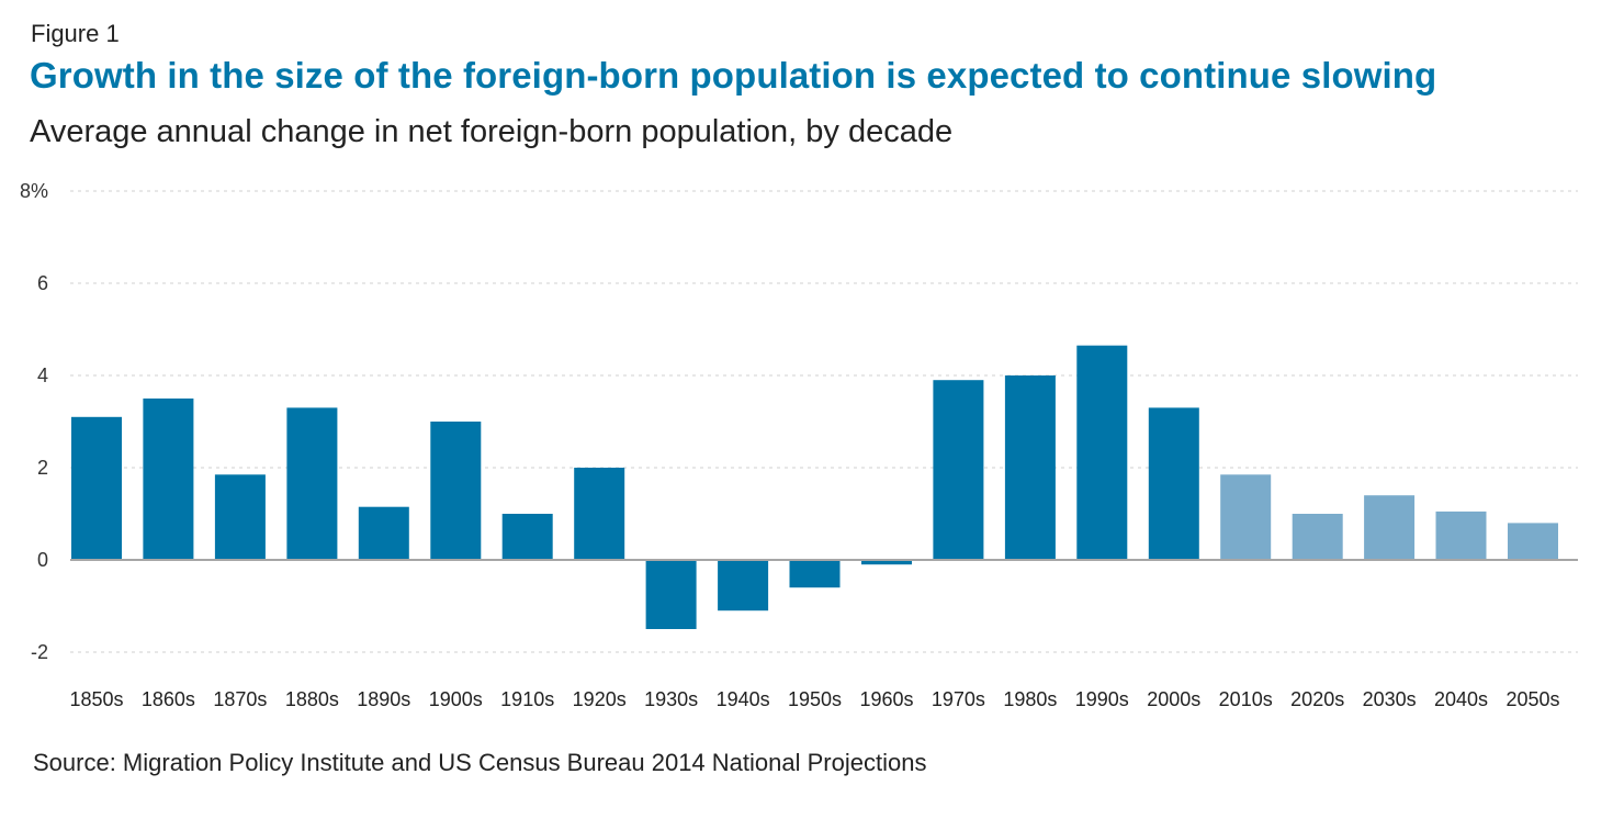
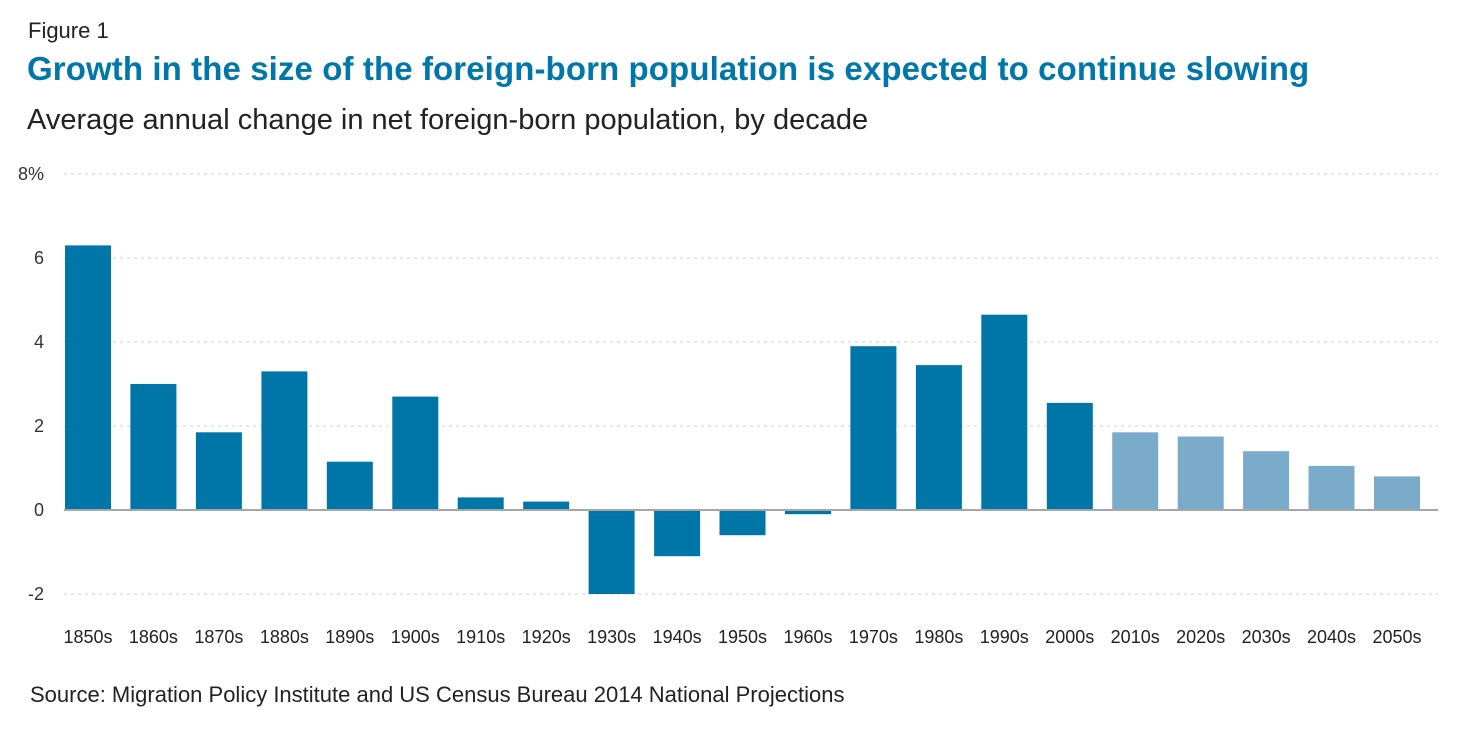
1850s: 3.1% -> 6.3%
1860s: 3.5% -> 3.0%
1900s: 3.0% -> 2.7%
1910s: 1.0% -> 0.3%
1920s: 2.0% -> 0.2%
1930s: -1.5% -> -2.0%
1980s: 4.0% -> 3.5%
2000s: 3.3% -> 2.5%
2020s: 1.0% -> 1.8%
